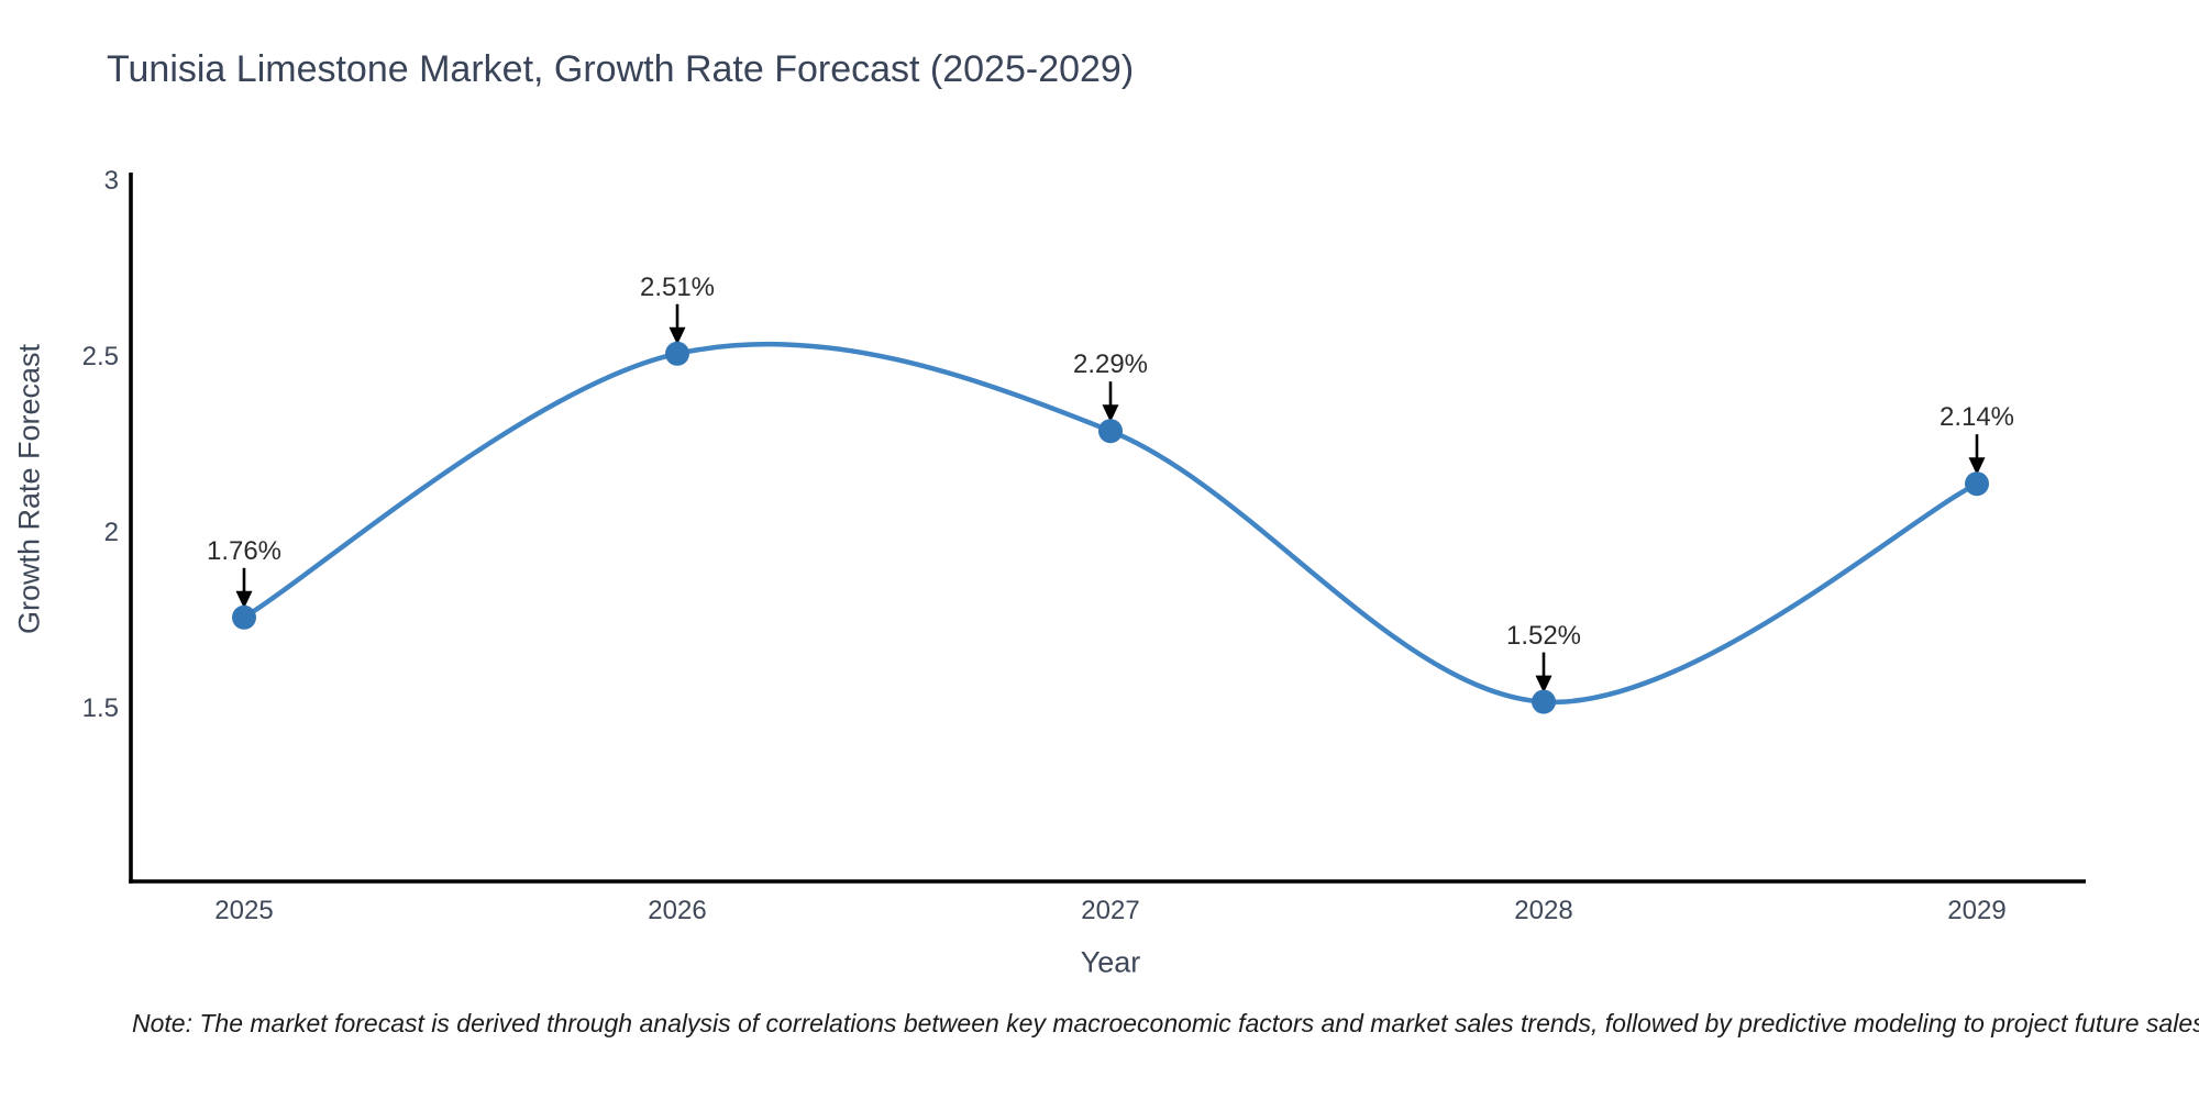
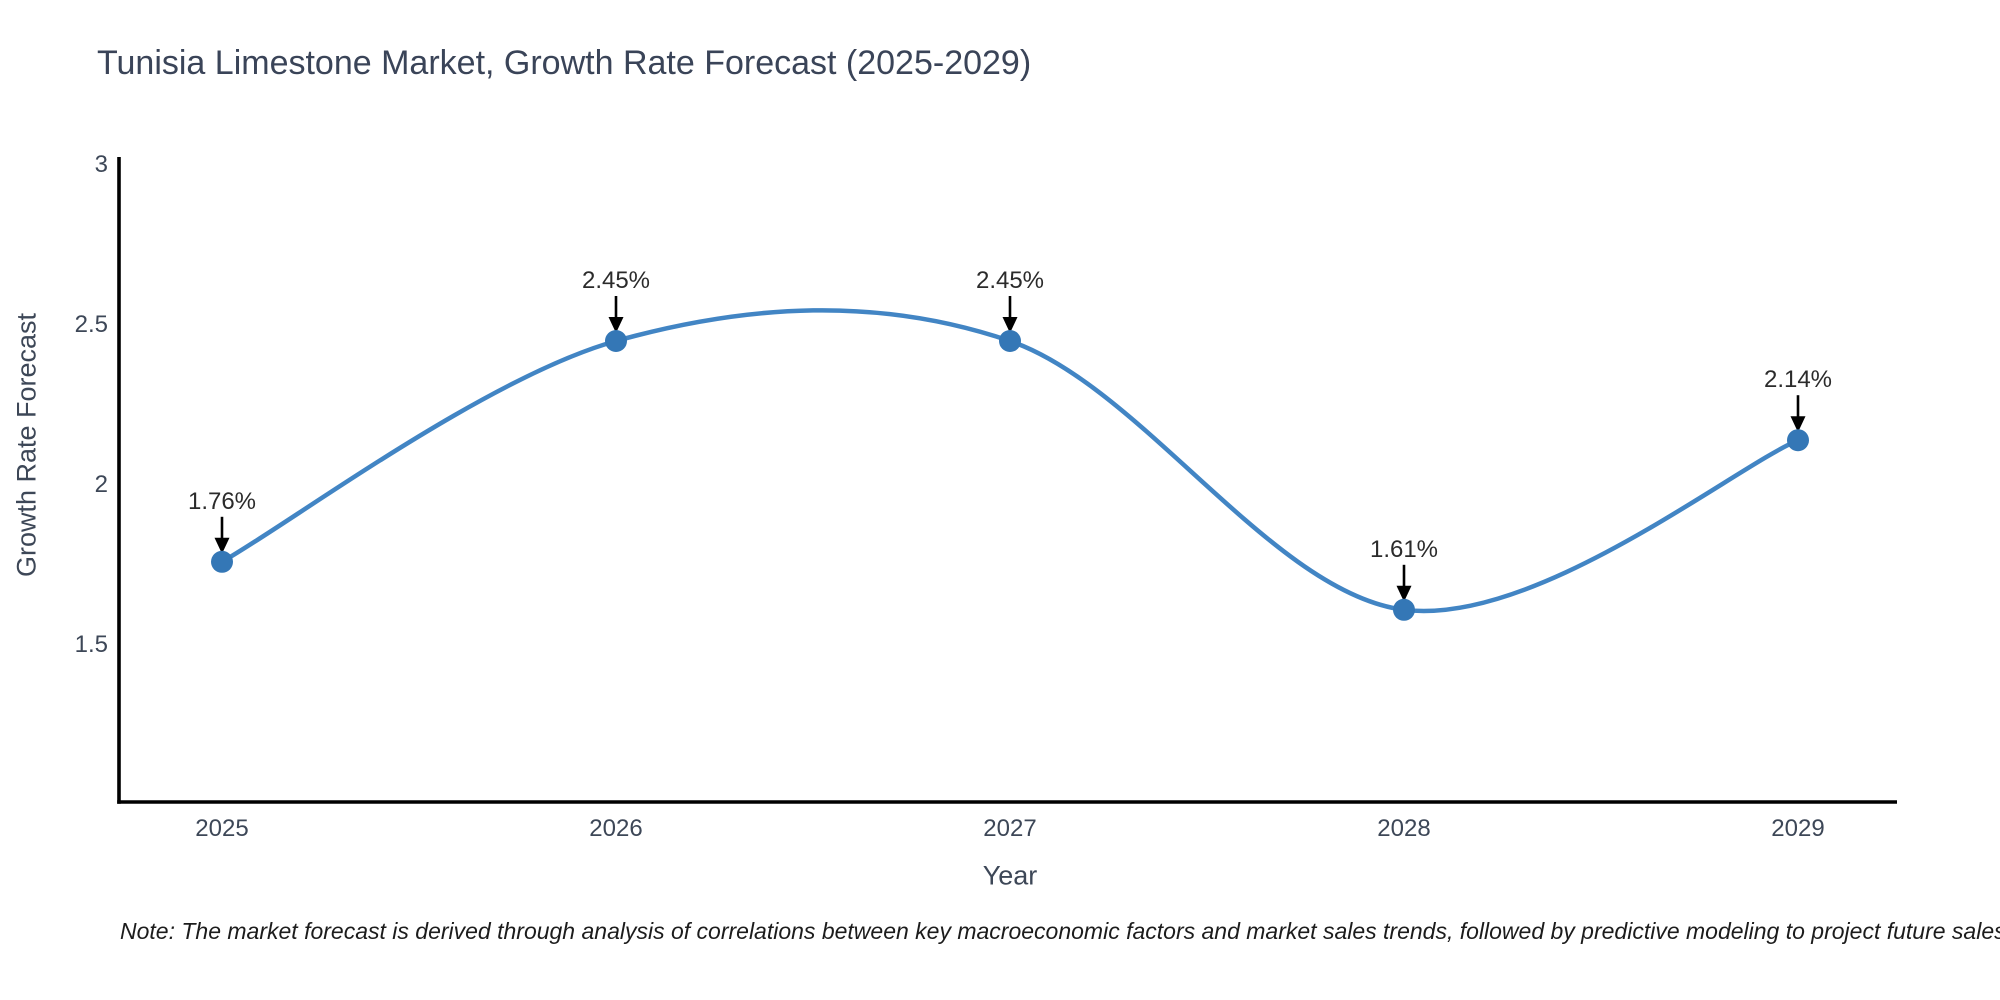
2026: 2.51% -> 2.45%
2027: 2.29% -> 2.45%
2028: 1.52% -> 1.61%
